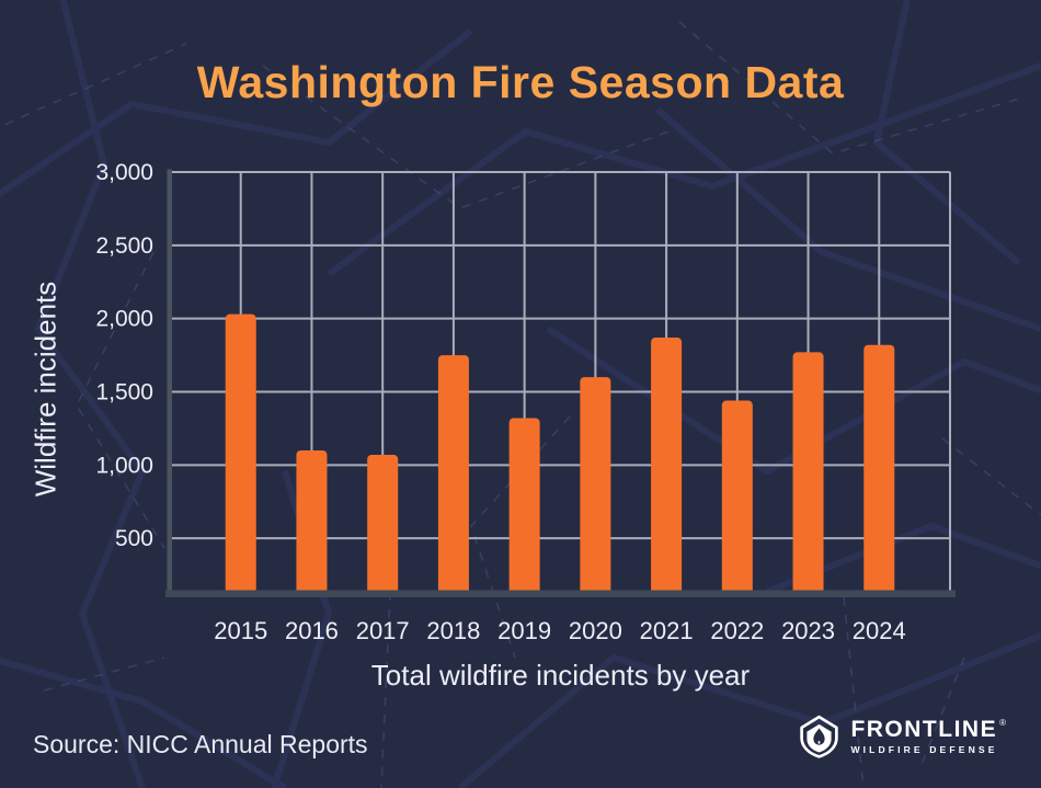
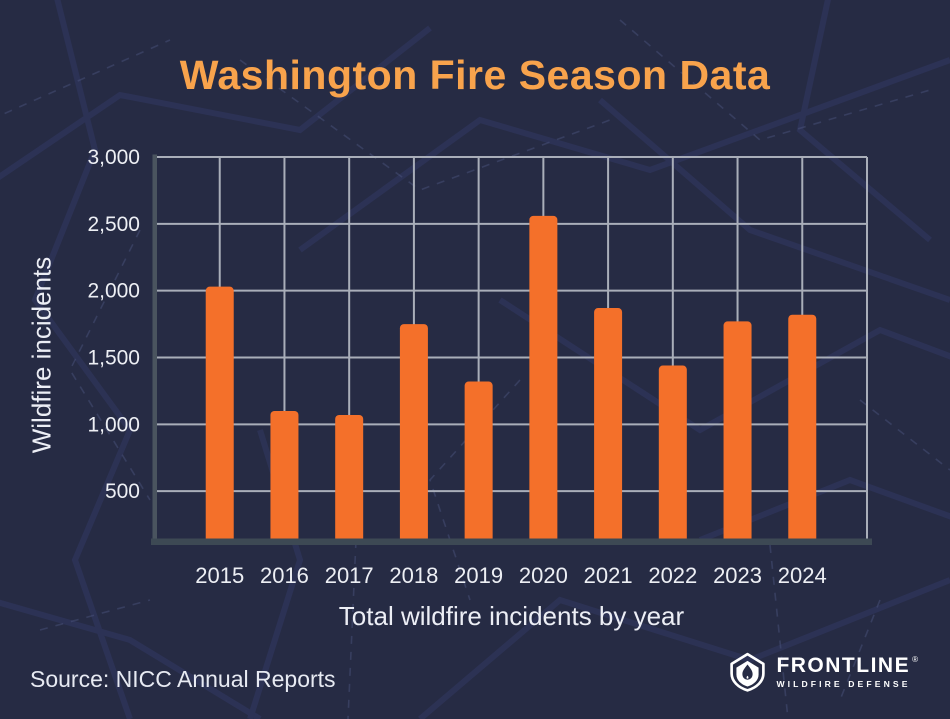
2020: 1600 -> 2560
